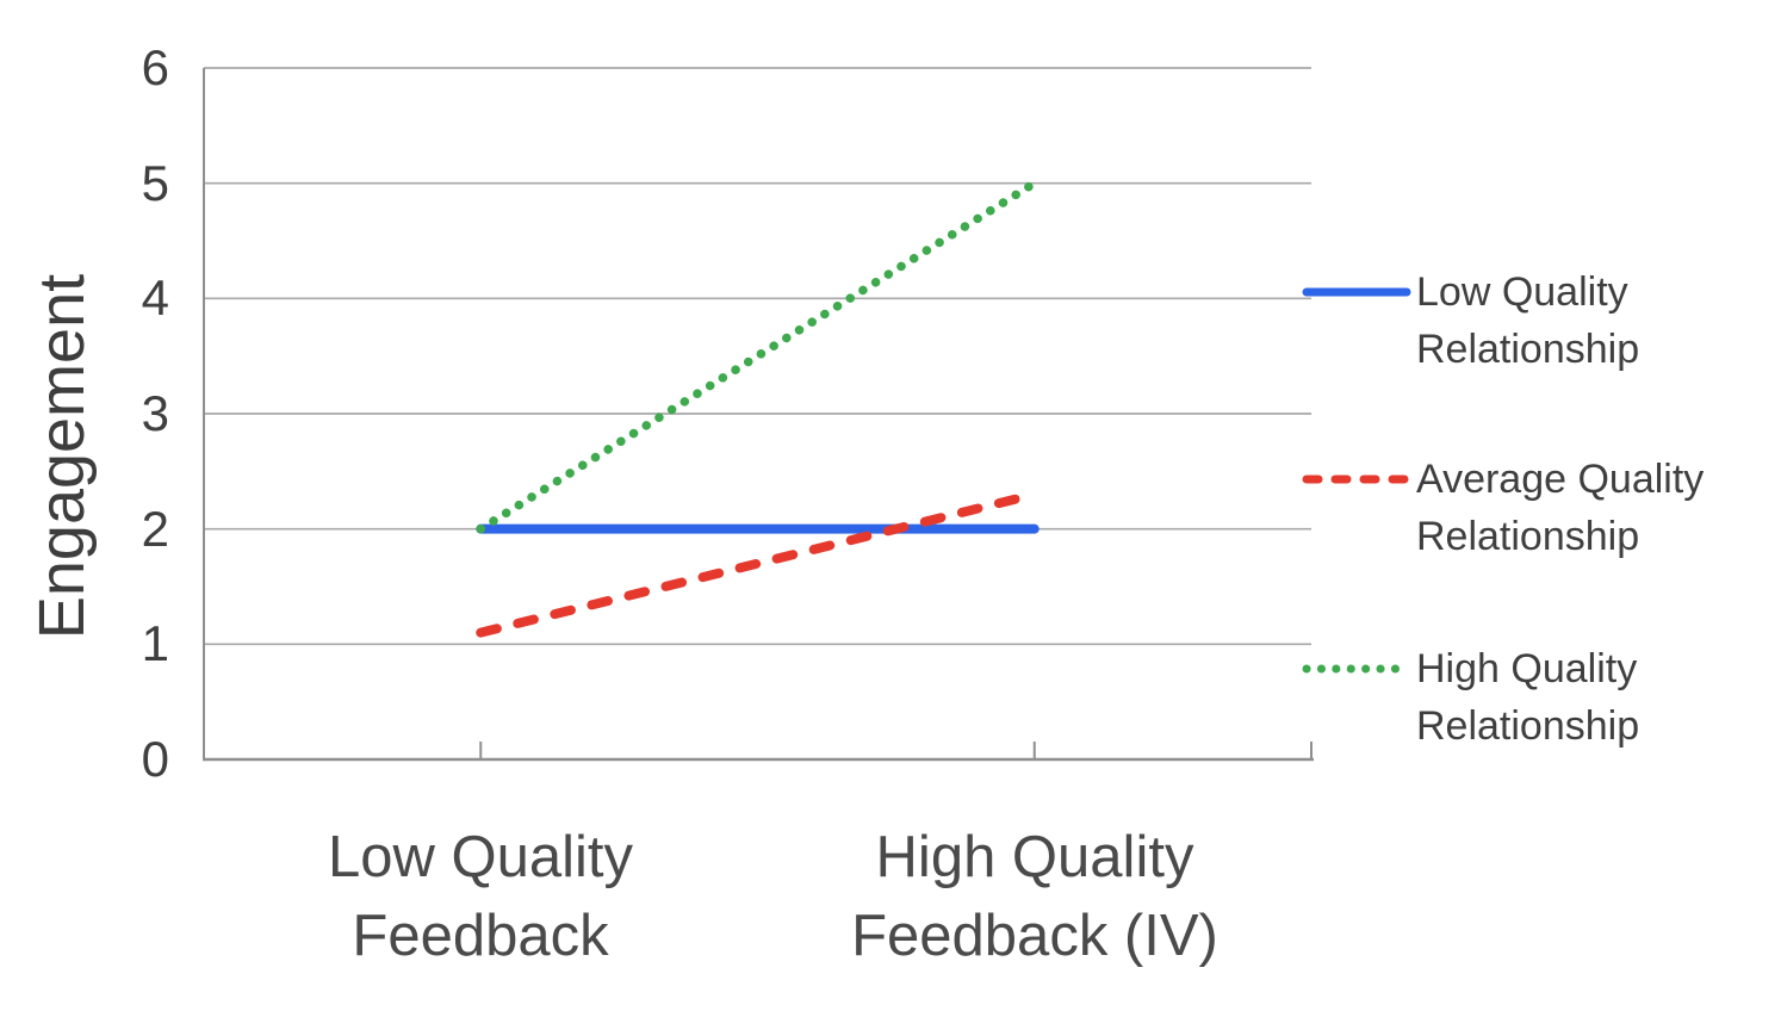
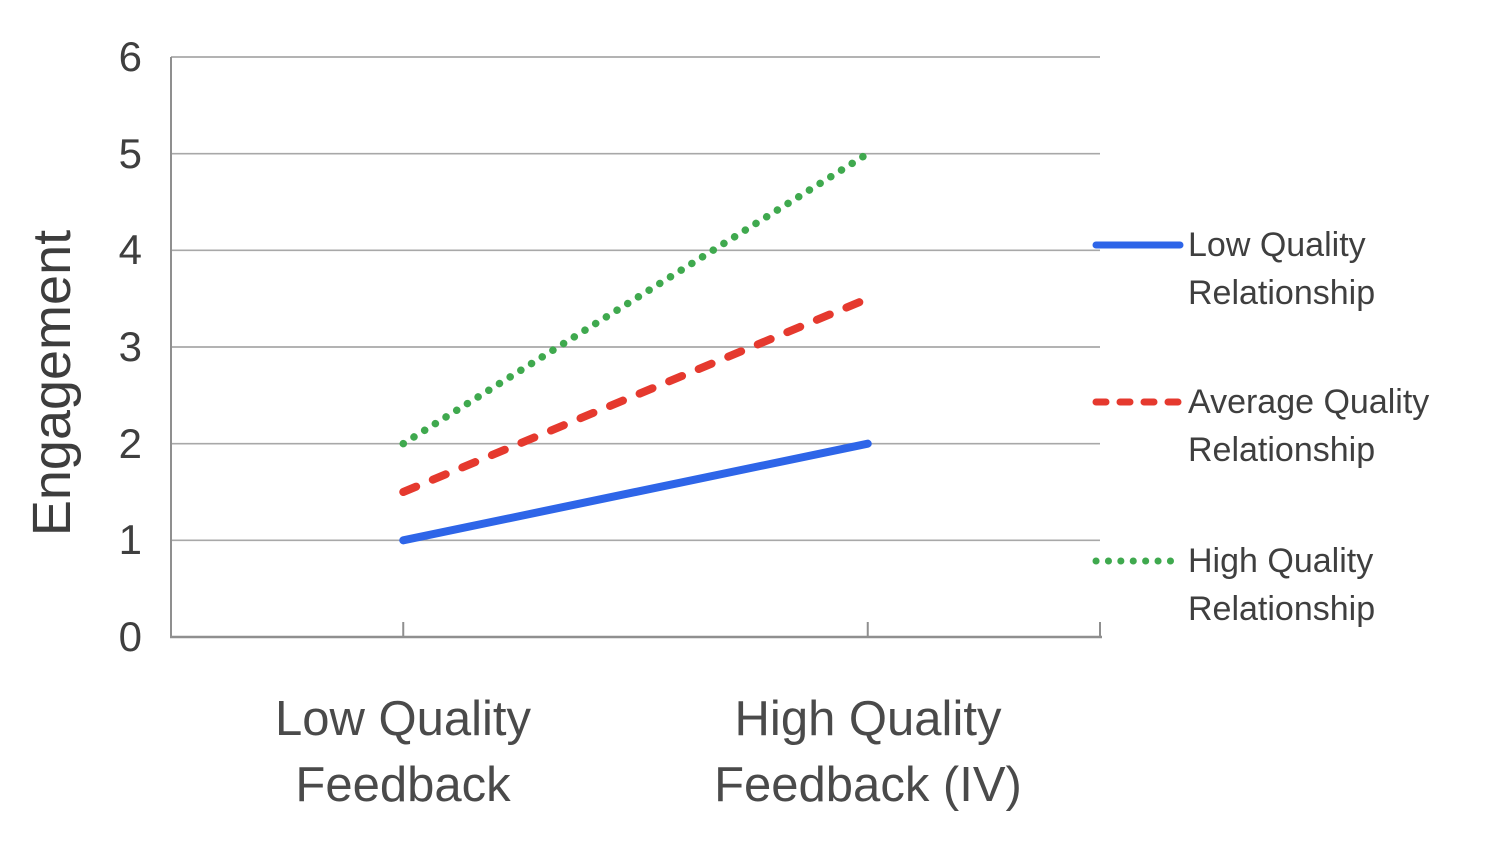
Low Quality Relationship/Low Quality Feedback: 2 -> 1
Average Quality Relationship/Low Quality Feedback: 1.1 -> 1.5
Average Quality Relationship/High Quality Feedback (IV): 2.3 -> 3.5
